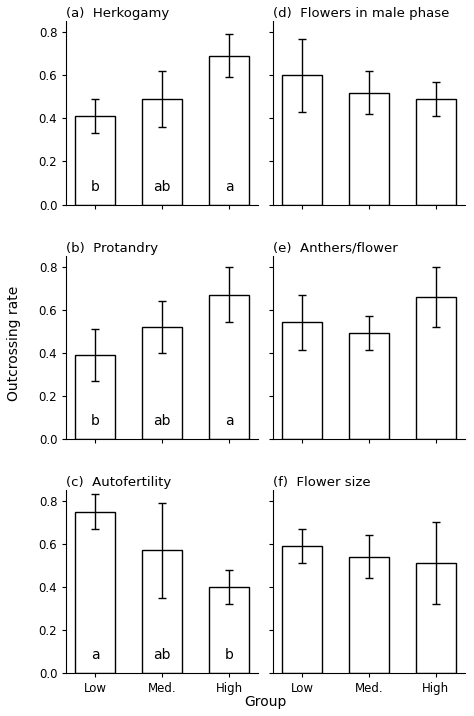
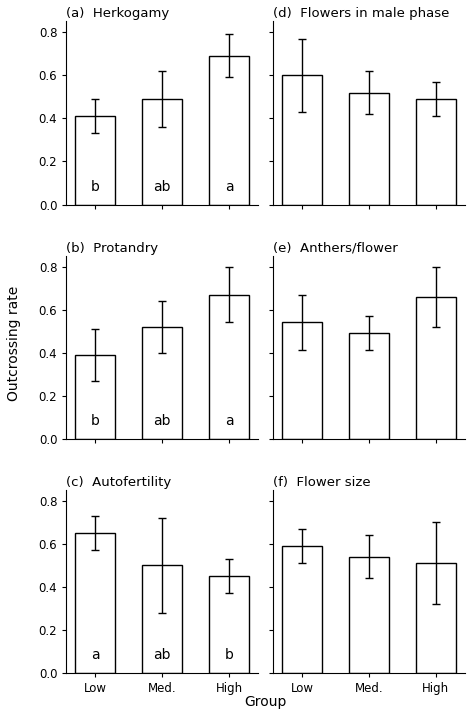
(c) Autofertility/Low: 0.75 -> 0.65
(c) Autofertility/Med.: 0.57 -> 0.50
(c) Autofertility/High: 0.40 -> 0.45
